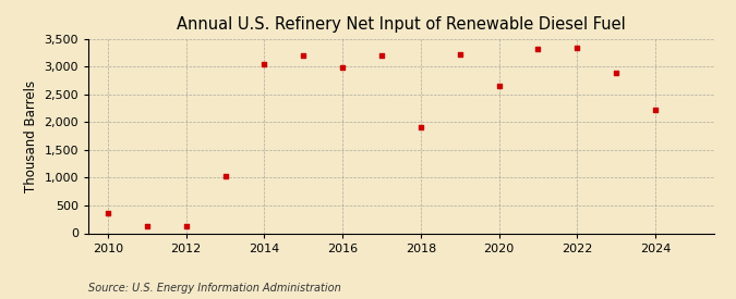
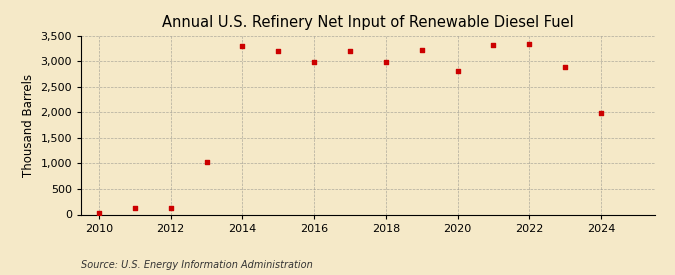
2010: 360 -> 30
2014: 3,040 -> 3,290
2018: 1,900 -> 2,980
2020: 2,660 -> 2,810
2024: 2,220 -> 1,980
